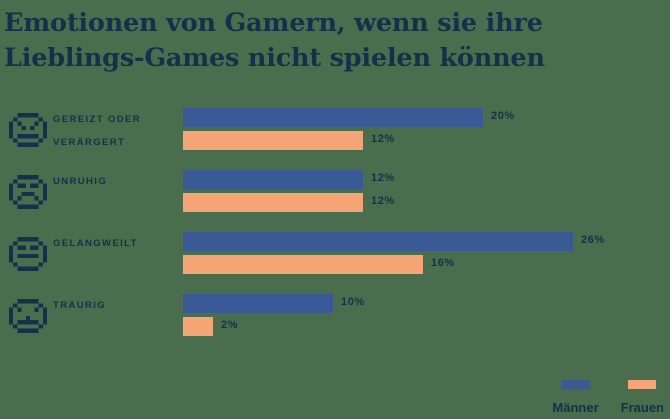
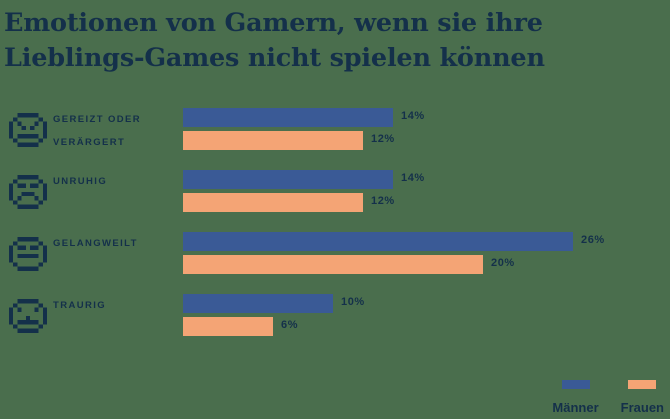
Männer/GEREIZT ODER VERÄRGERT: 20% -> 14%
Männer/UNRUHIG: 12% -> 14%
Frauen/GELANGWEILT: 16% -> 20%
Frauen/TRAURIG: 2% -> 6%
